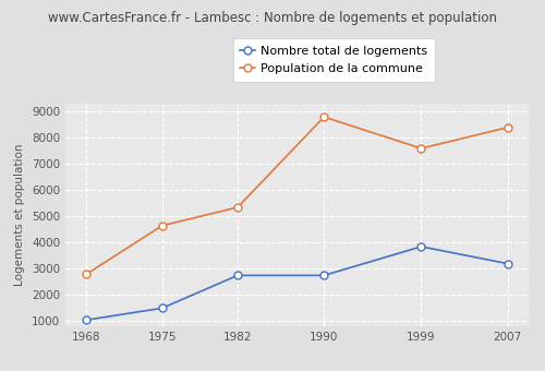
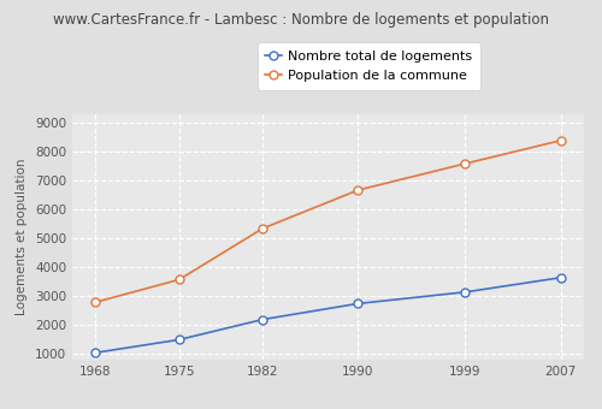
Population de la commune/1975: 4650 -> 3580
Nombre total de logements/1982: 2750 -> 2200
Population de la commune/1990: 8800 -> 6680
Nombre total de logements/1999: 3850 -> 3150
Nombre total de logements/2007: 3200 -> 3650
